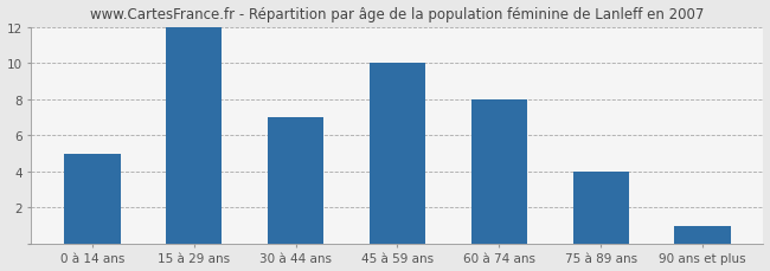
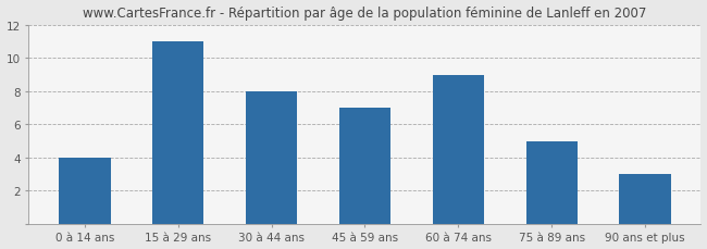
0 à 14 ans: 5 -> 4
15 à 29 ans: 12 -> 11
30 à 44 ans: 7 -> 8
45 à 59 ans: 10 -> 7
60 à 74 ans: 8 -> 9
75 à 89 ans: 4 -> 5
90 ans et plus: 1 -> 3
